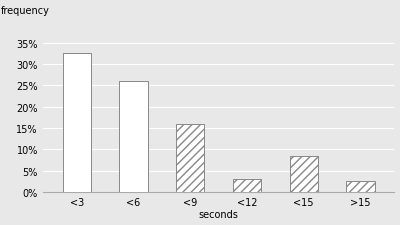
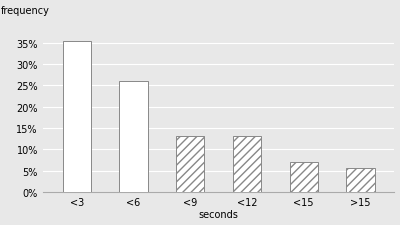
<3: 32.5% -> 35.5%
<9: 16.0% -> 13.0%
<12: 3.0% -> 13.0%
<15: 8.5% -> 7.0%
>15: 2.5% -> 5.5%
